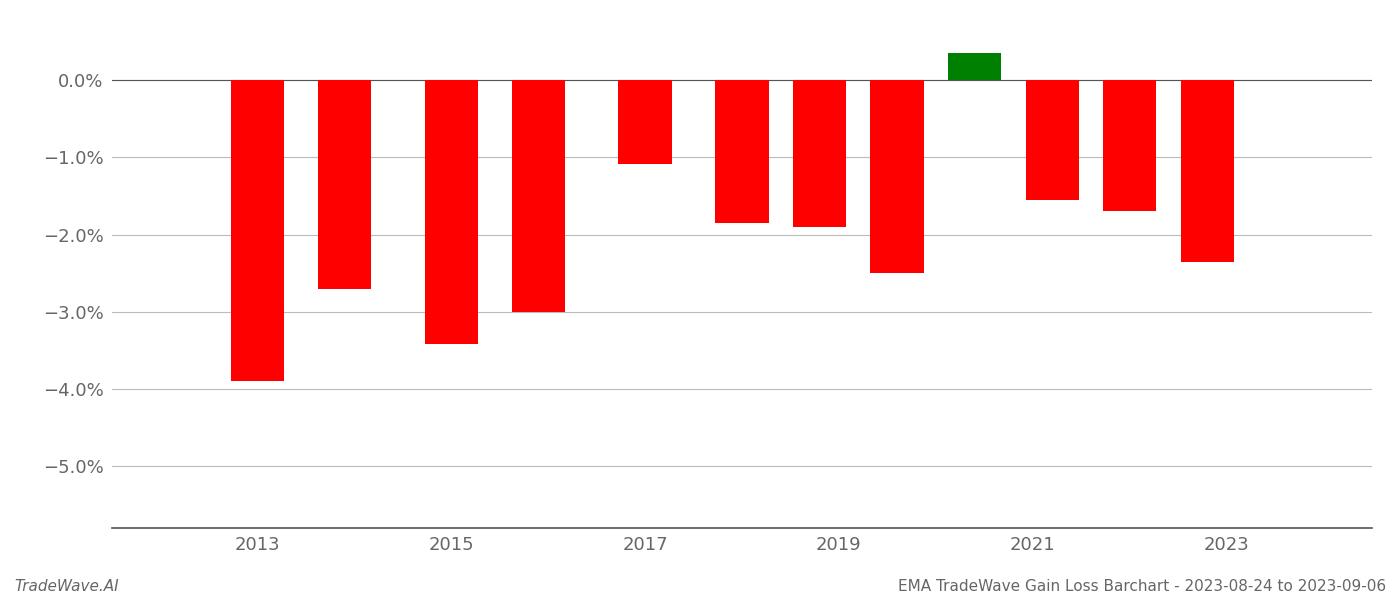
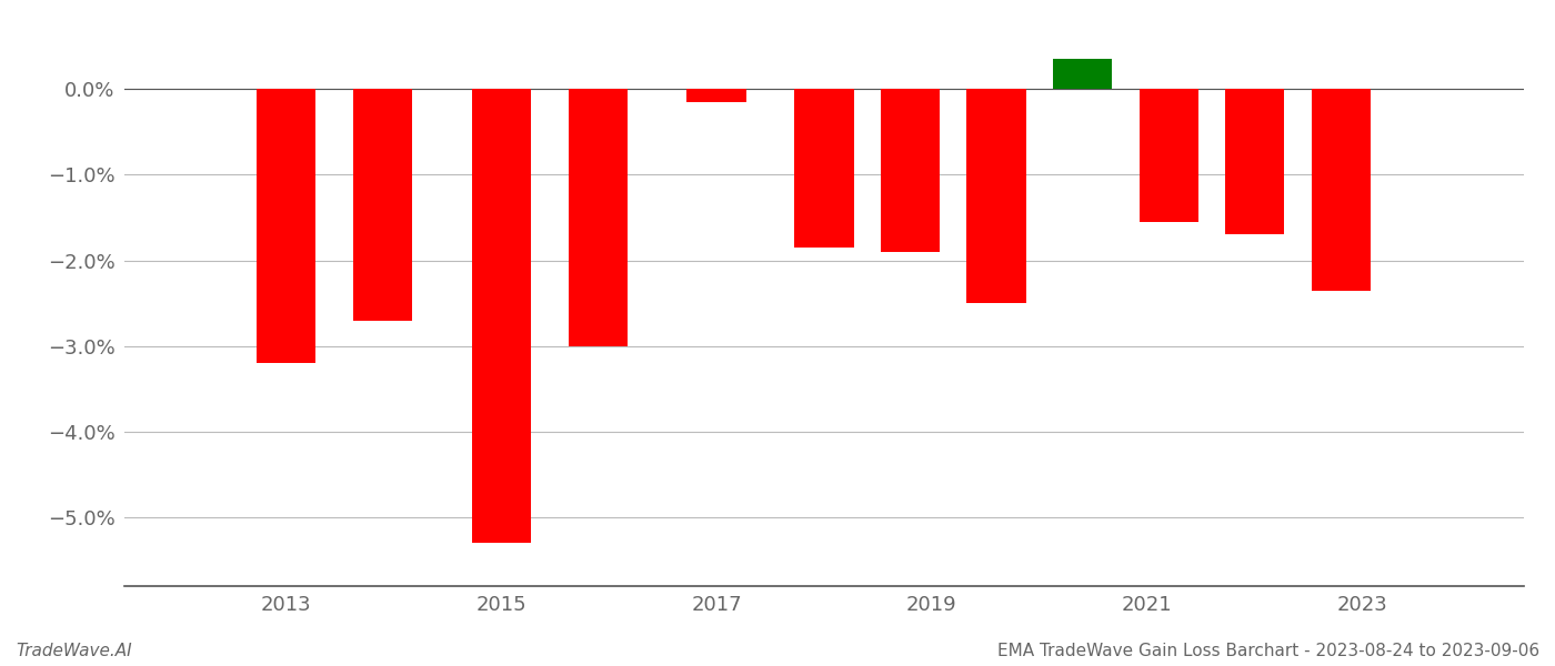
2013: -3.90% -> -3.20%
2015: -3.42% -> -5.30%
2017: -1.08% -> -0.15%
